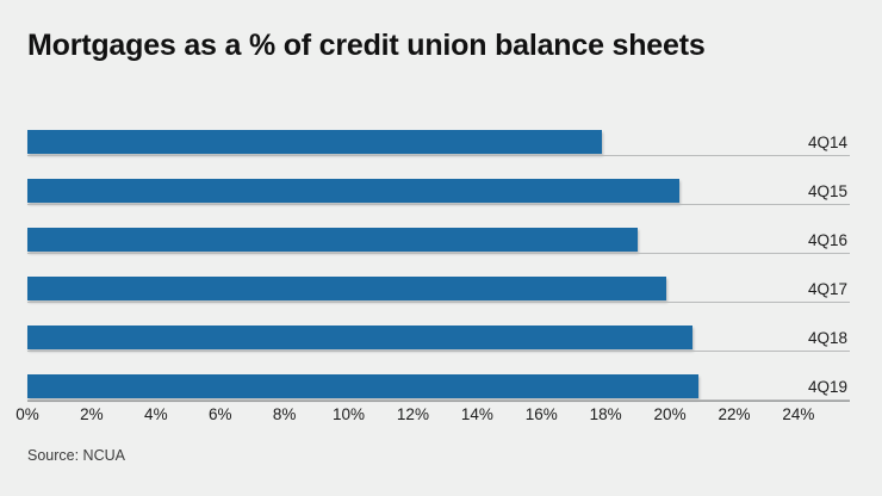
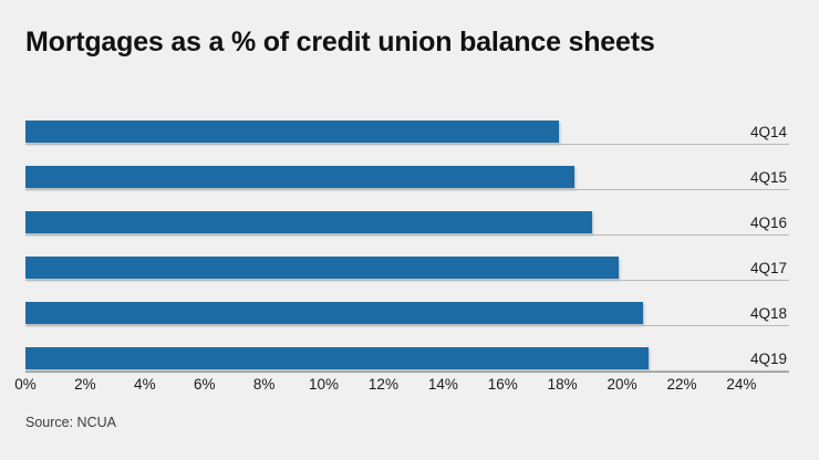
4Q15: 20.3% -> 18.4%
